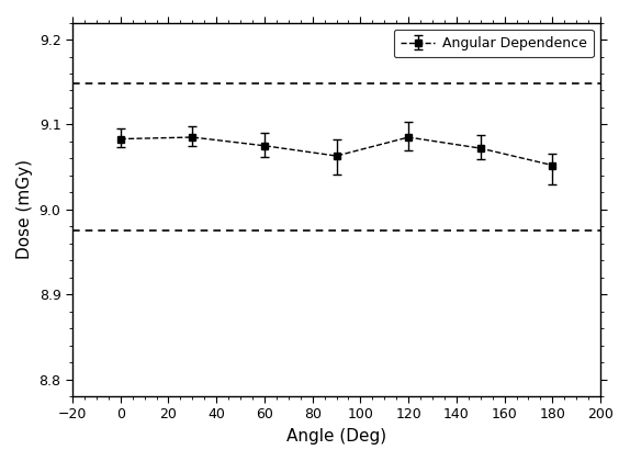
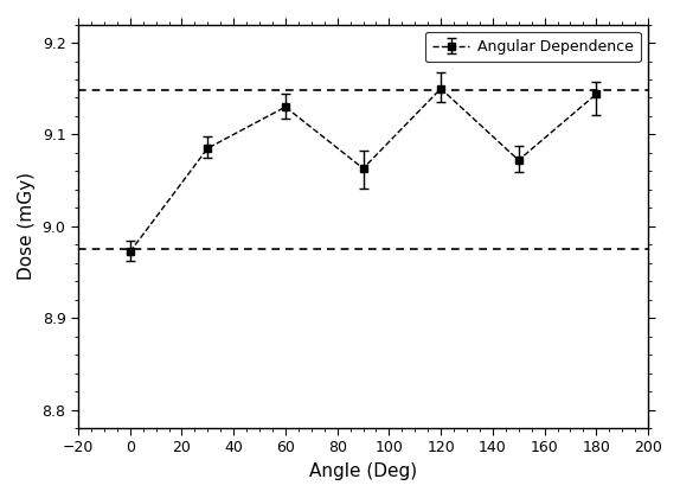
0: 9.083 -> 8.972
60: 9.075 -> 9.130
120: 9.085 -> 9.150
180: 9.052 -> 9.144
